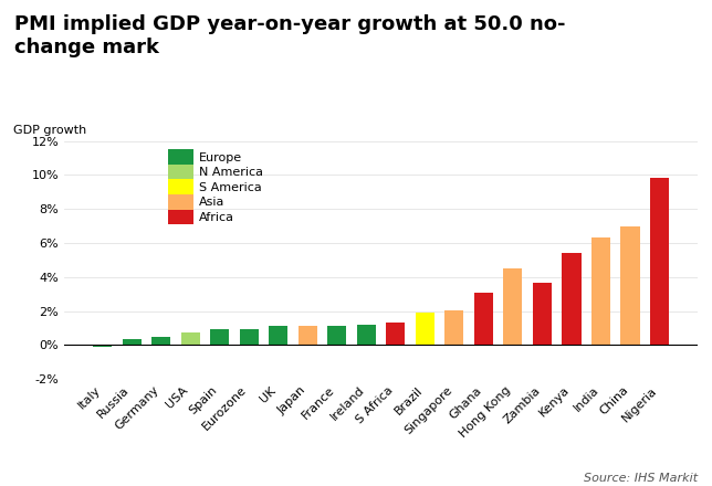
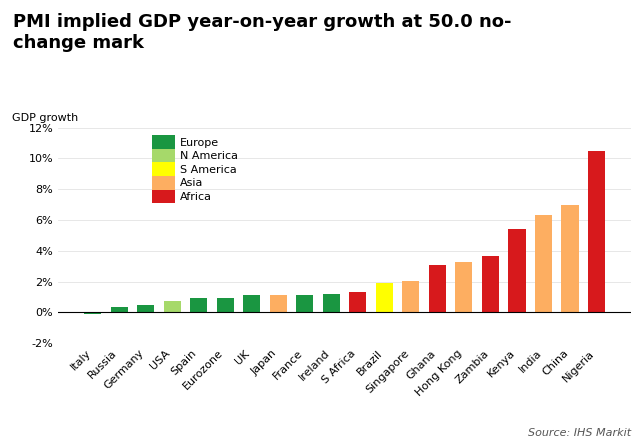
Hong Kong: 4.5% -> 3.3%
Nigeria: 9.8% -> 10.5%
